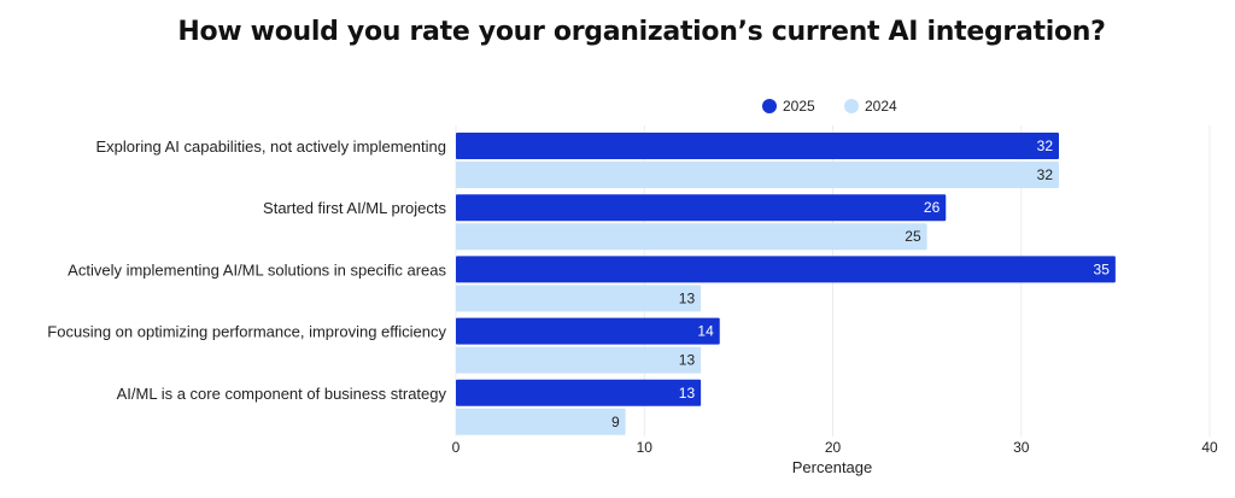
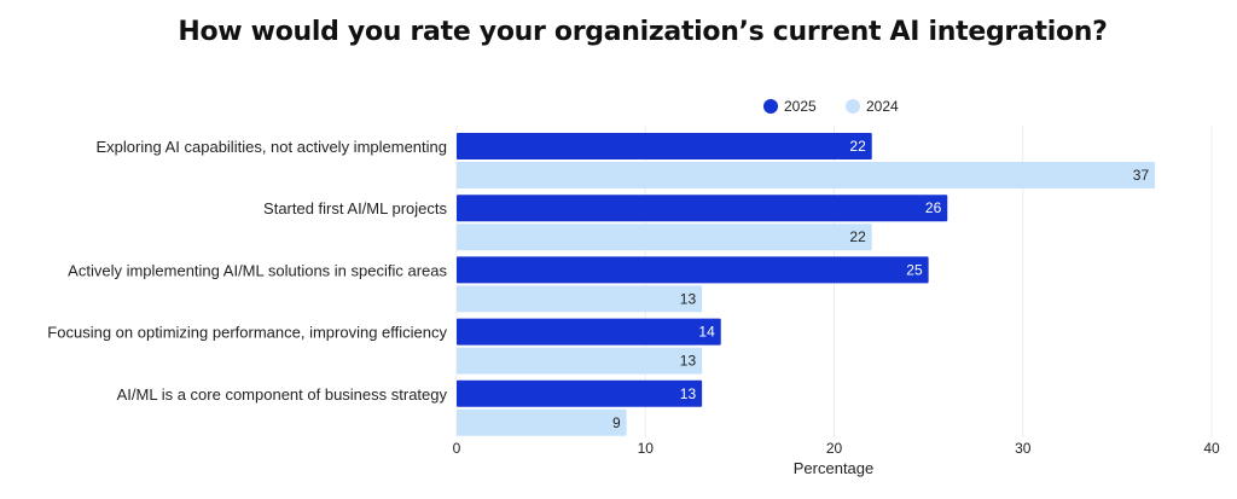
2025/Exploring AI capabilities, not actively implementing: 32 -> 22
2024/Exploring AI capabilities, not actively implementing: 32 -> 37
2024/Started first AI/ML projects: 25 -> 22
2025/Actively implementing AI/ML solutions in specific areas: 35 -> 25
